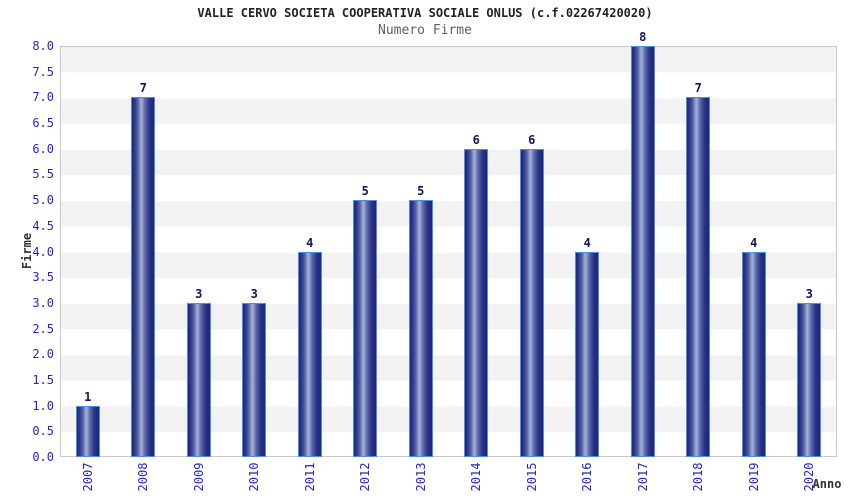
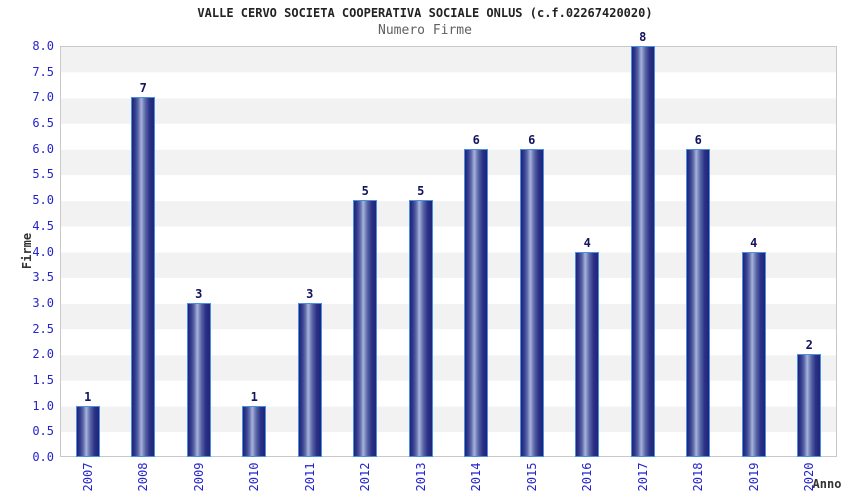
2010: 3 -> 1
2011: 4 -> 3
2018: 7 -> 6
2020: 3 -> 2
